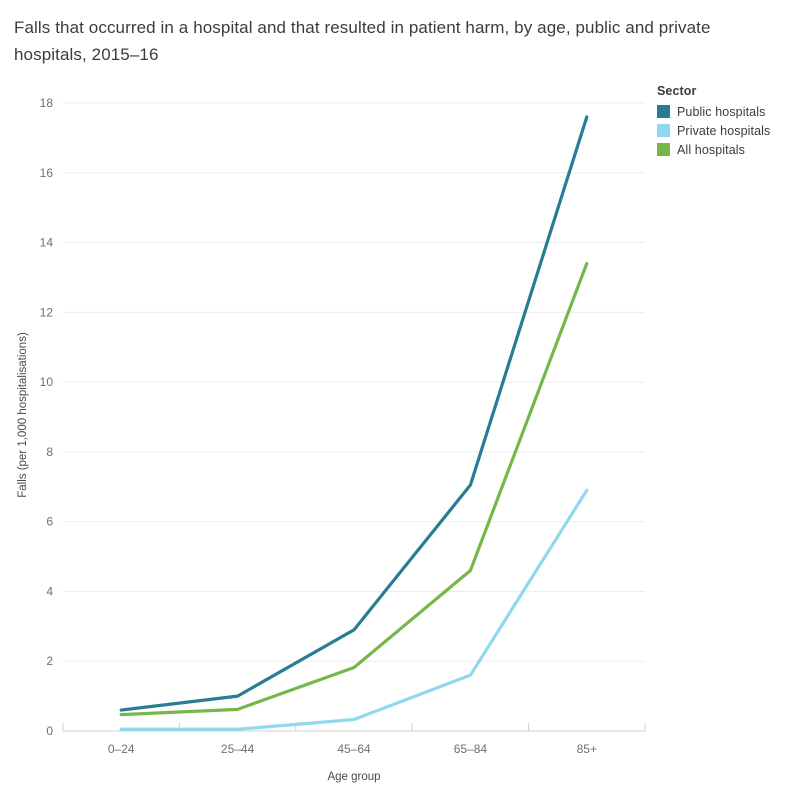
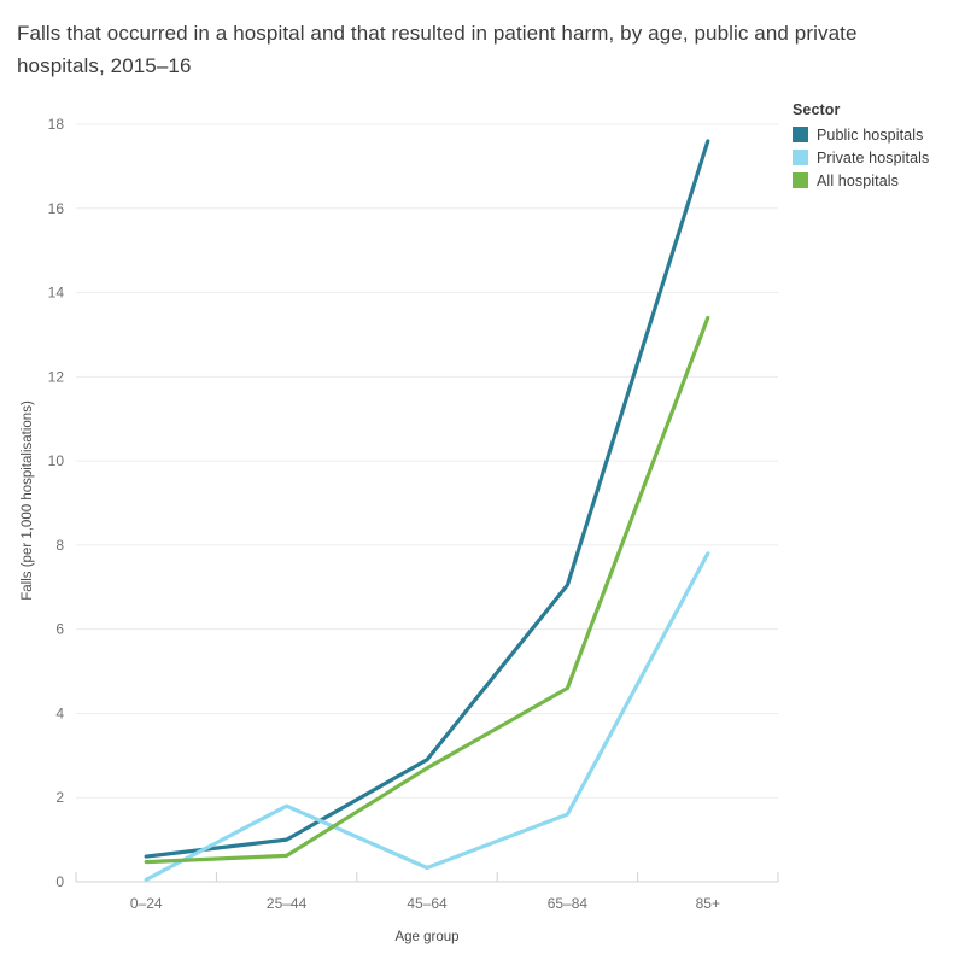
Private hospitals/25–44: 0.1 -> 1.8
All hospitals/45–64: 1.8 -> 2.7
Private hospitals/85+: 6.9 -> 7.8
